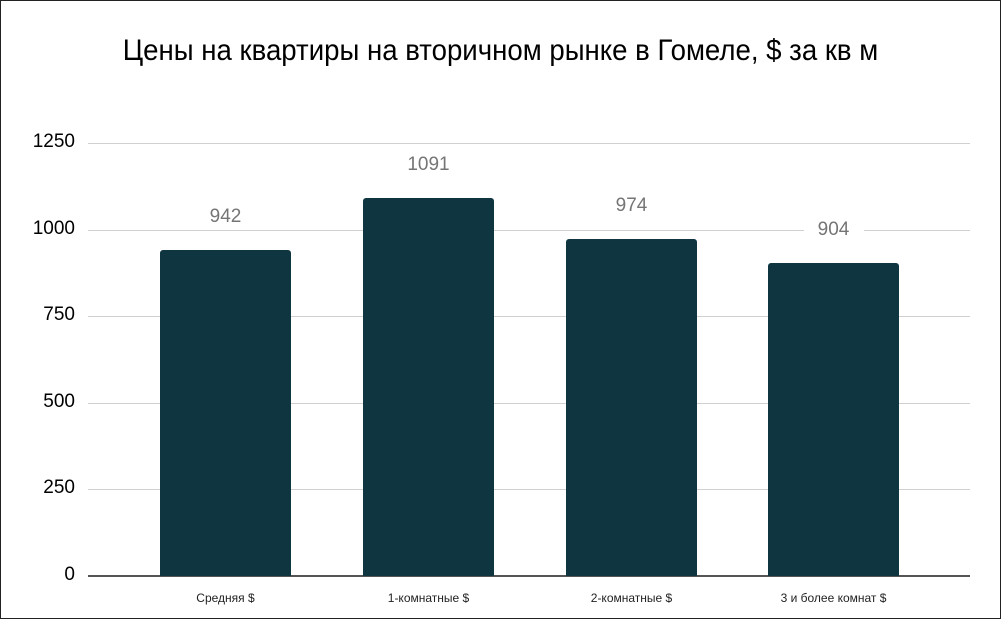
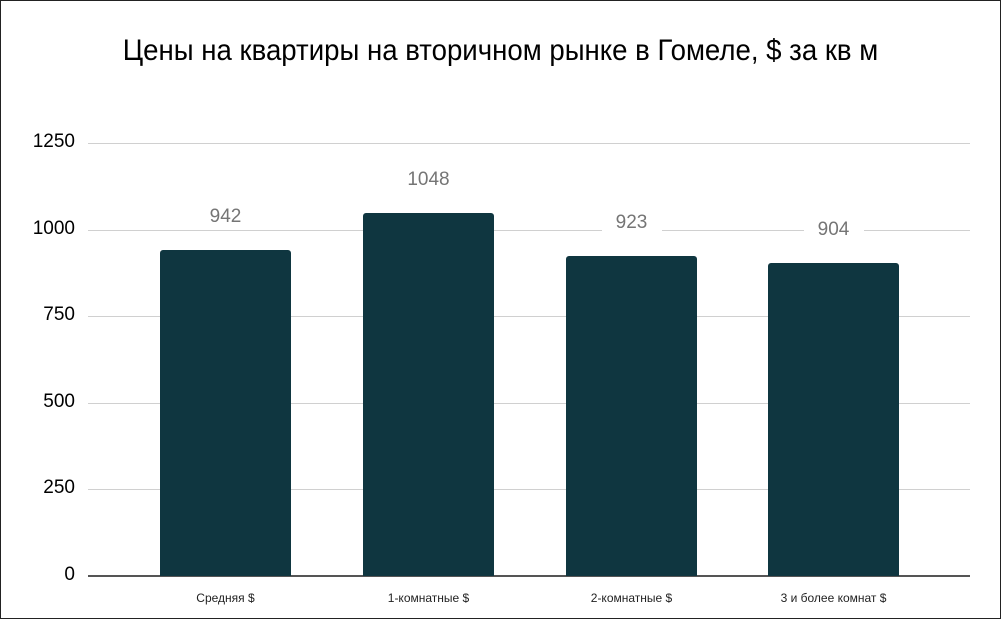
1-комнатные $: 1091 -> 1048
2-комнатные $: 974 -> 923
